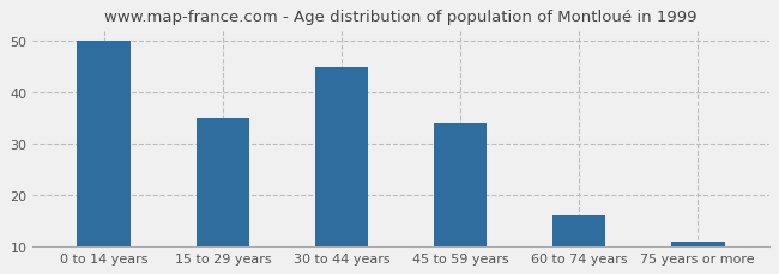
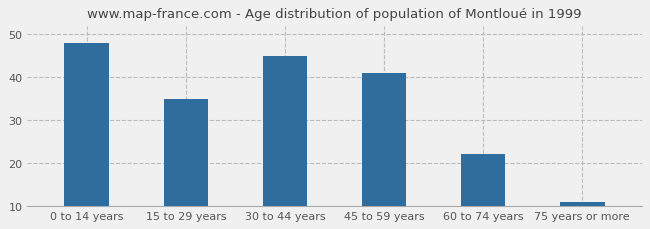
0 to 14 years: 50 -> 48
45 to 59 years: 34 -> 41
60 to 74 years: 16 -> 22
